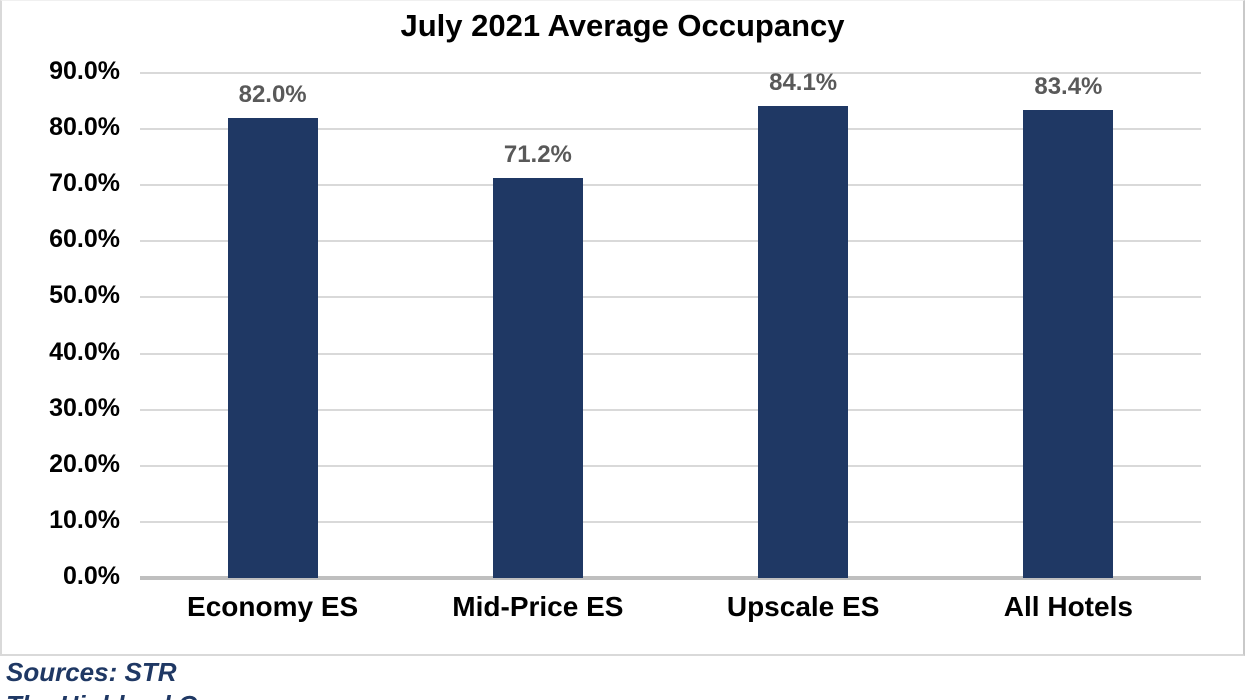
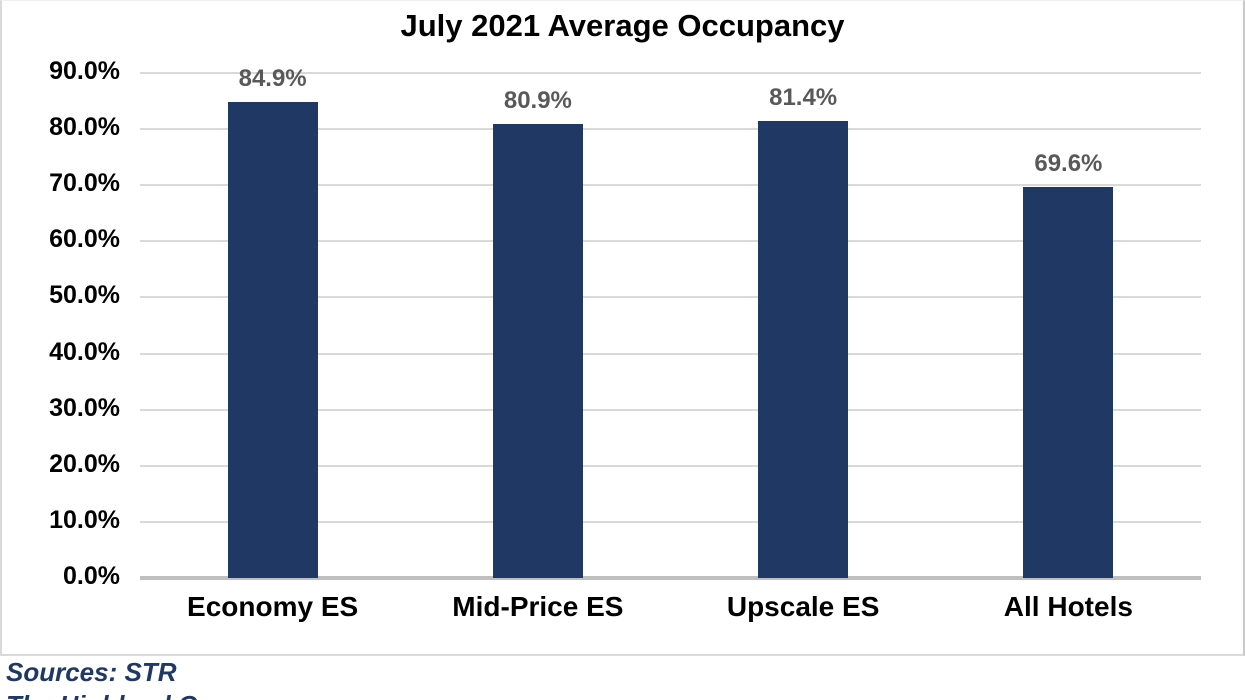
Economy ES: 82.0% -> 84.9%
Mid-Price ES: 71.2% -> 80.9%
Upscale ES: 84.1% -> 81.4%
All Hotels: 83.4% -> 69.6%
